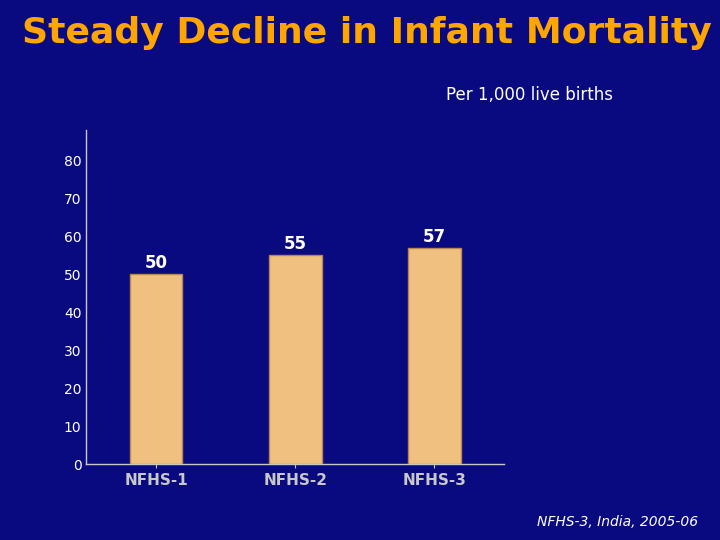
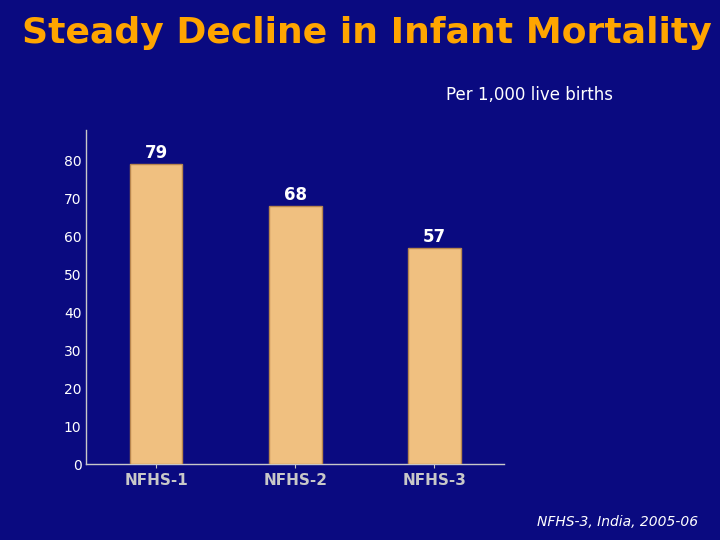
NFHS-1: 50 -> 79
NFHS-2: 55 -> 68
